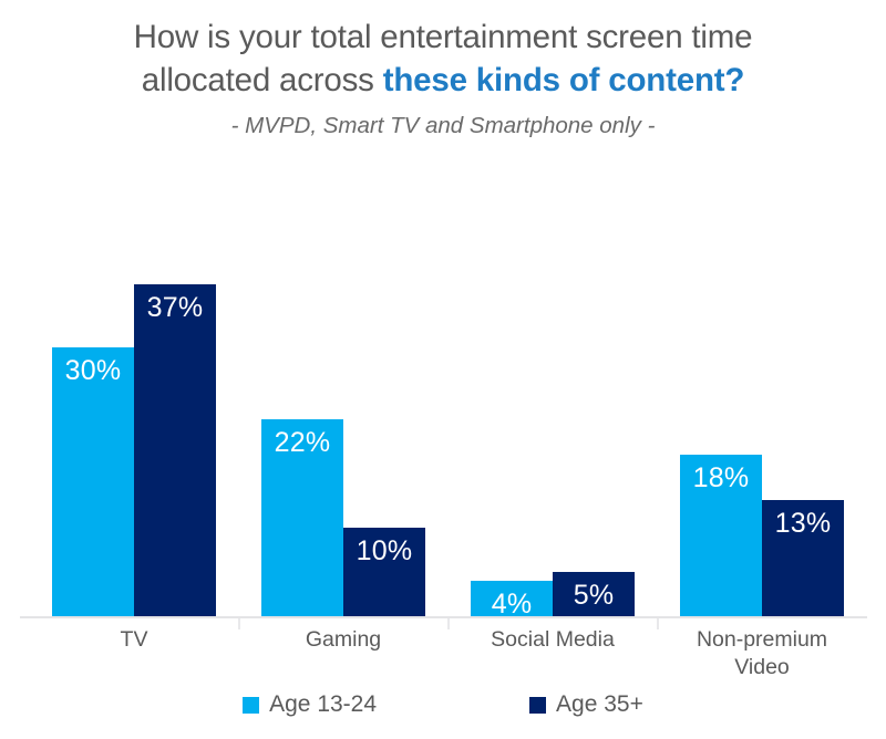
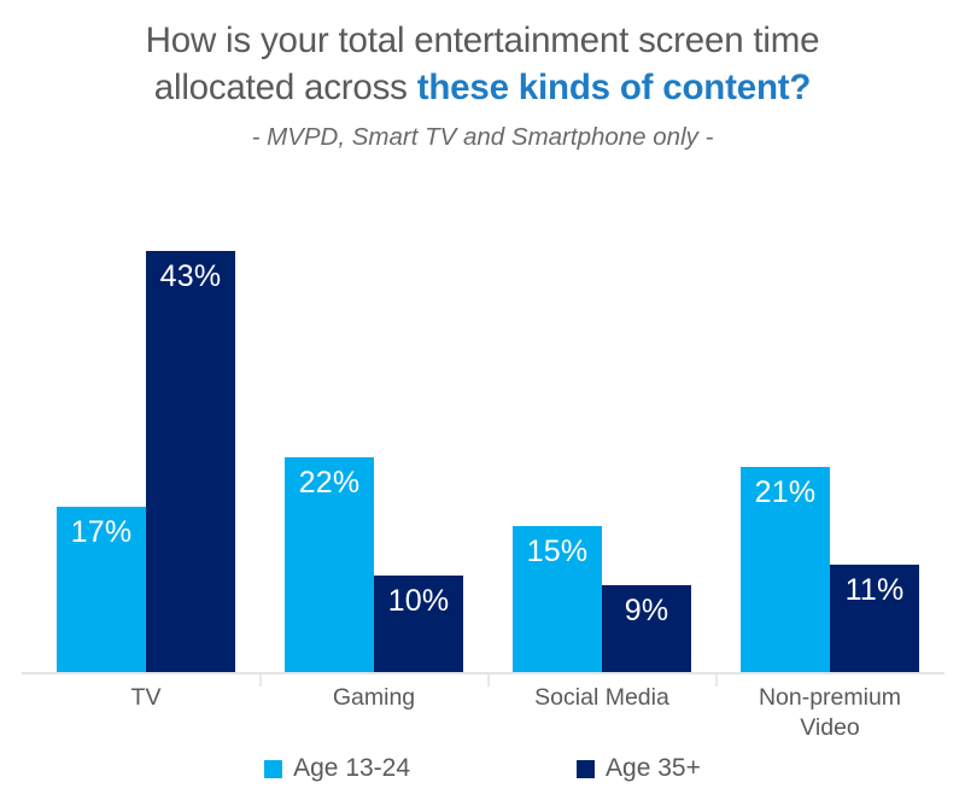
Age 13-24/TV: 30% -> 17%
Age 35+/TV: 37% -> 43%
Age 13-24/Social Media: 4% -> 15%
Age 35+/Social Media: 5% -> 9%
Age 13-24/Non-premium Video: 18% -> 21%
Age 35+/Non-premium Video: 13% -> 11%
